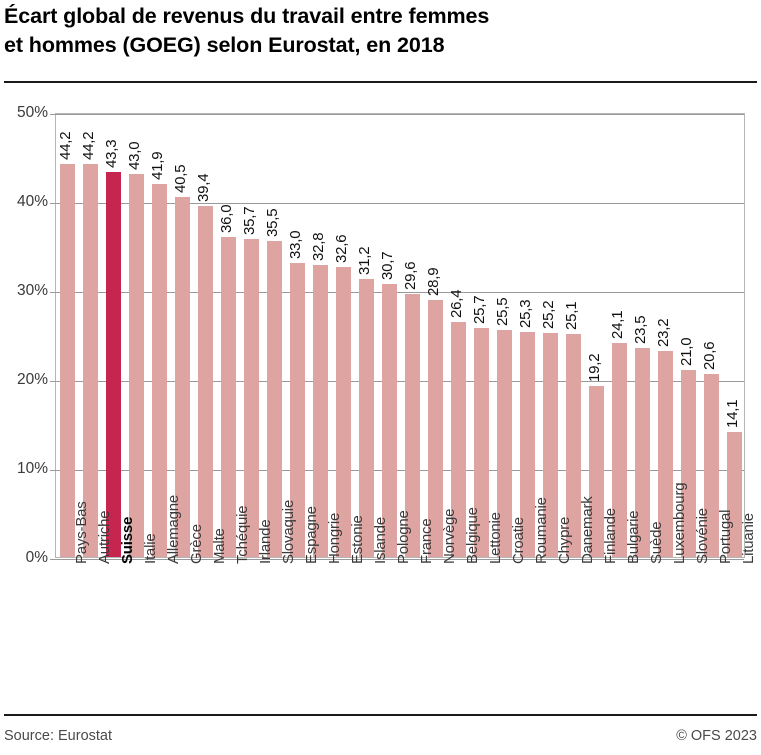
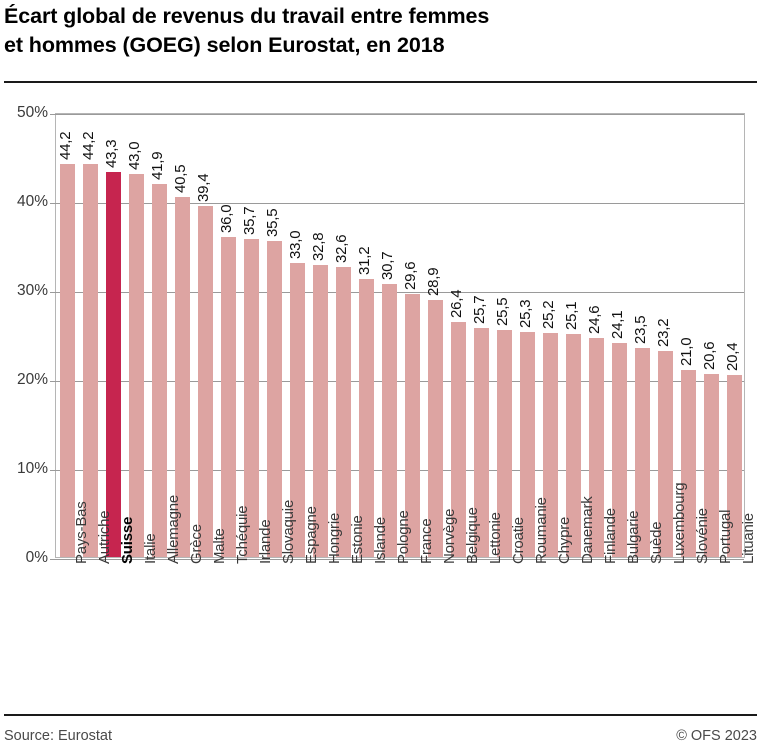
Finlande: 19,2 -> 24,6
Lituanie: 14,1 -> 20,4
